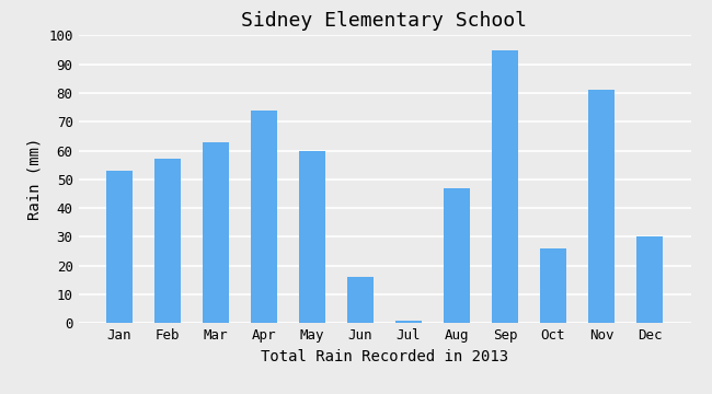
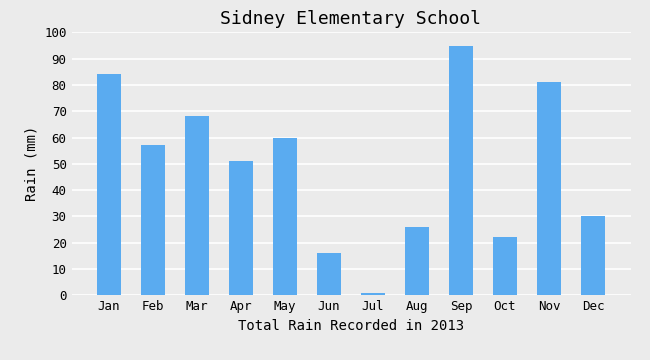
Jan: 53 -> 84
Mar: 63 -> 68
Apr: 74 -> 51
Aug: 47 -> 26
Oct: 26 -> 22
